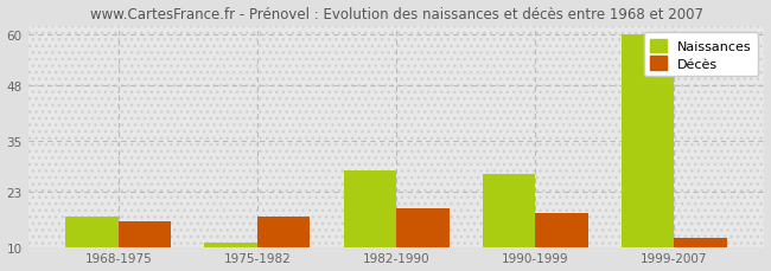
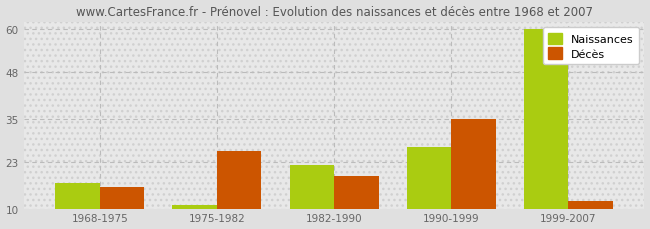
Décès/1975-1982: 17 -> 26
Naissances/1982-1990: 28 -> 22
Décès/1990-1999: 18 -> 35
